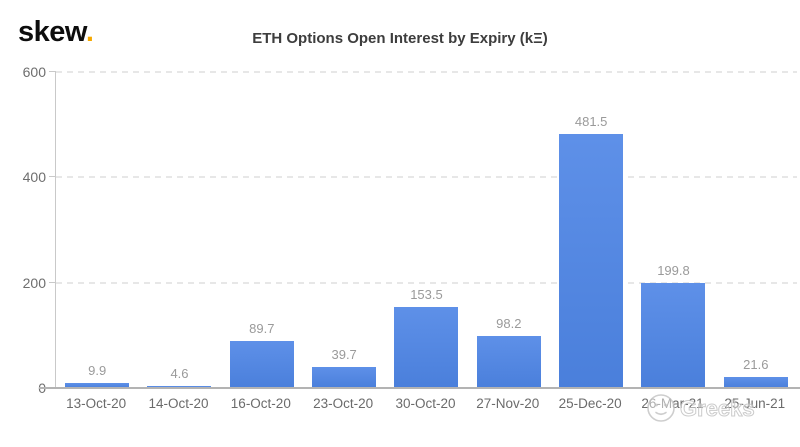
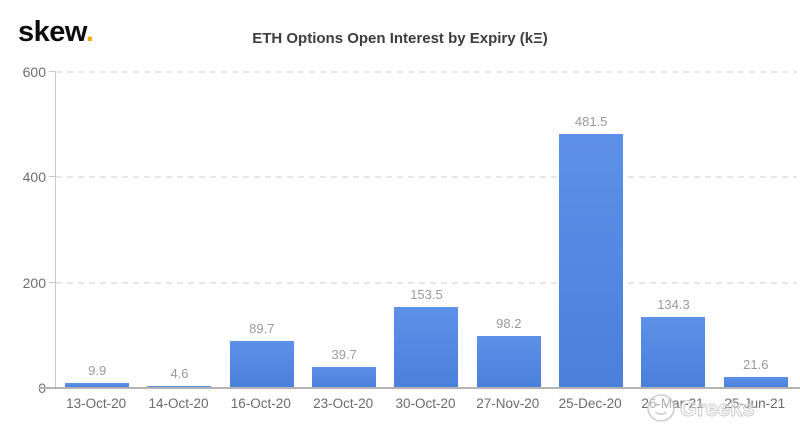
26-Mar-21: 199.8 -> 134.3
